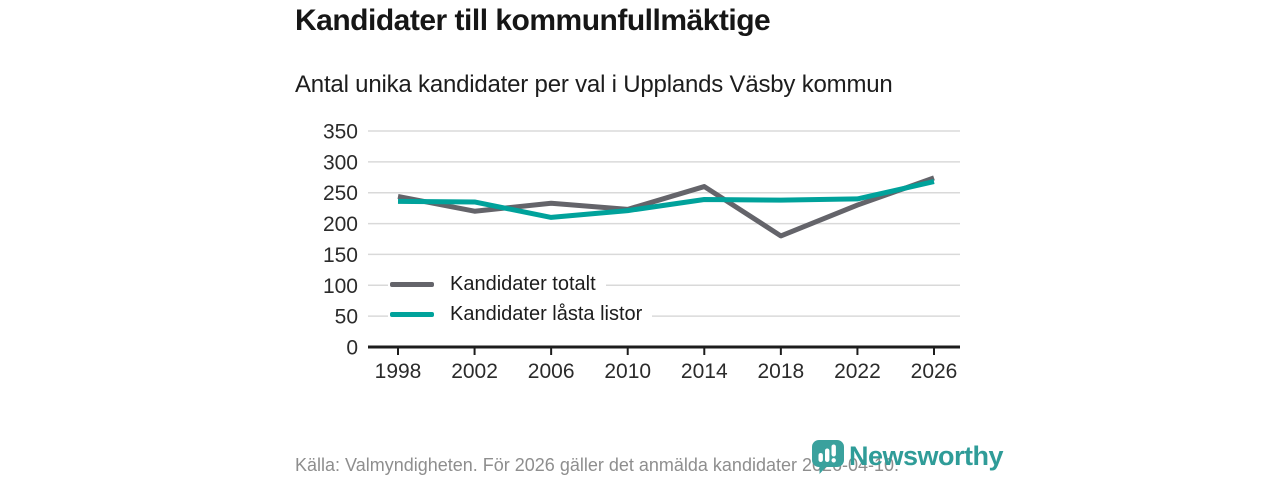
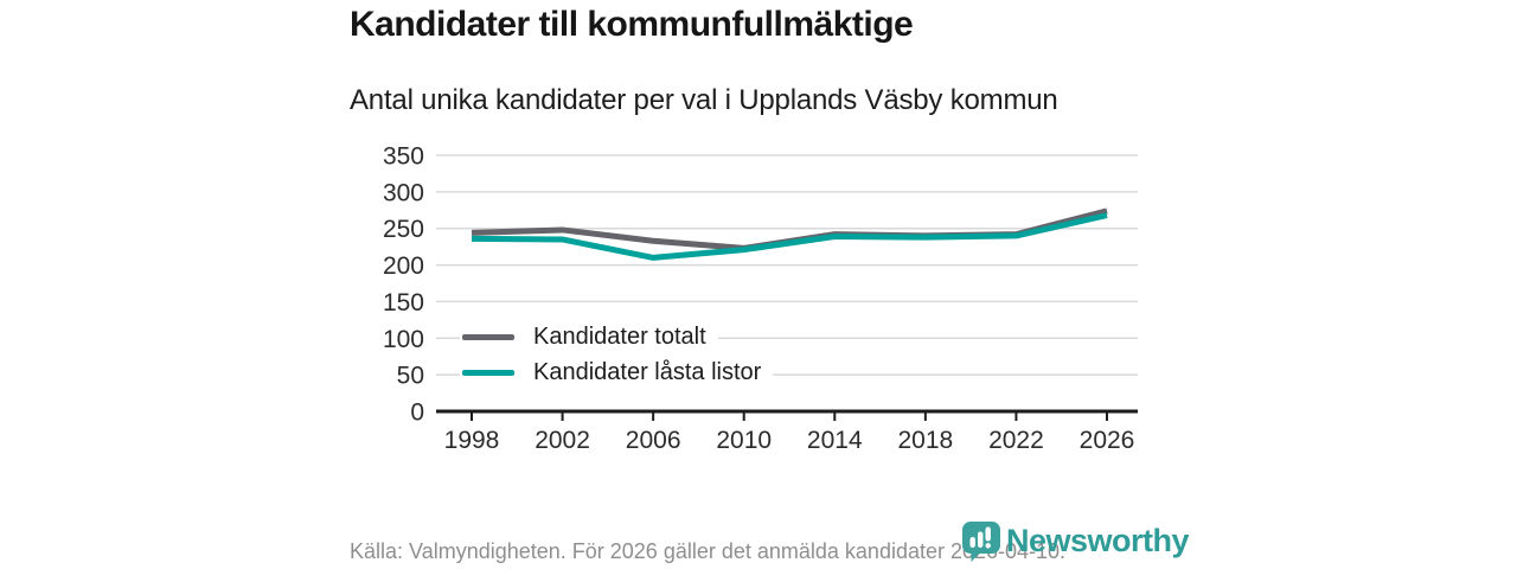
Kandidater totalt/2002: 220 -> 250
Kandidater totalt/2014: 260 -> 240
Kandidater totalt/2018: 180 -> 240
Kandidater totalt/2022: 230 -> 240
